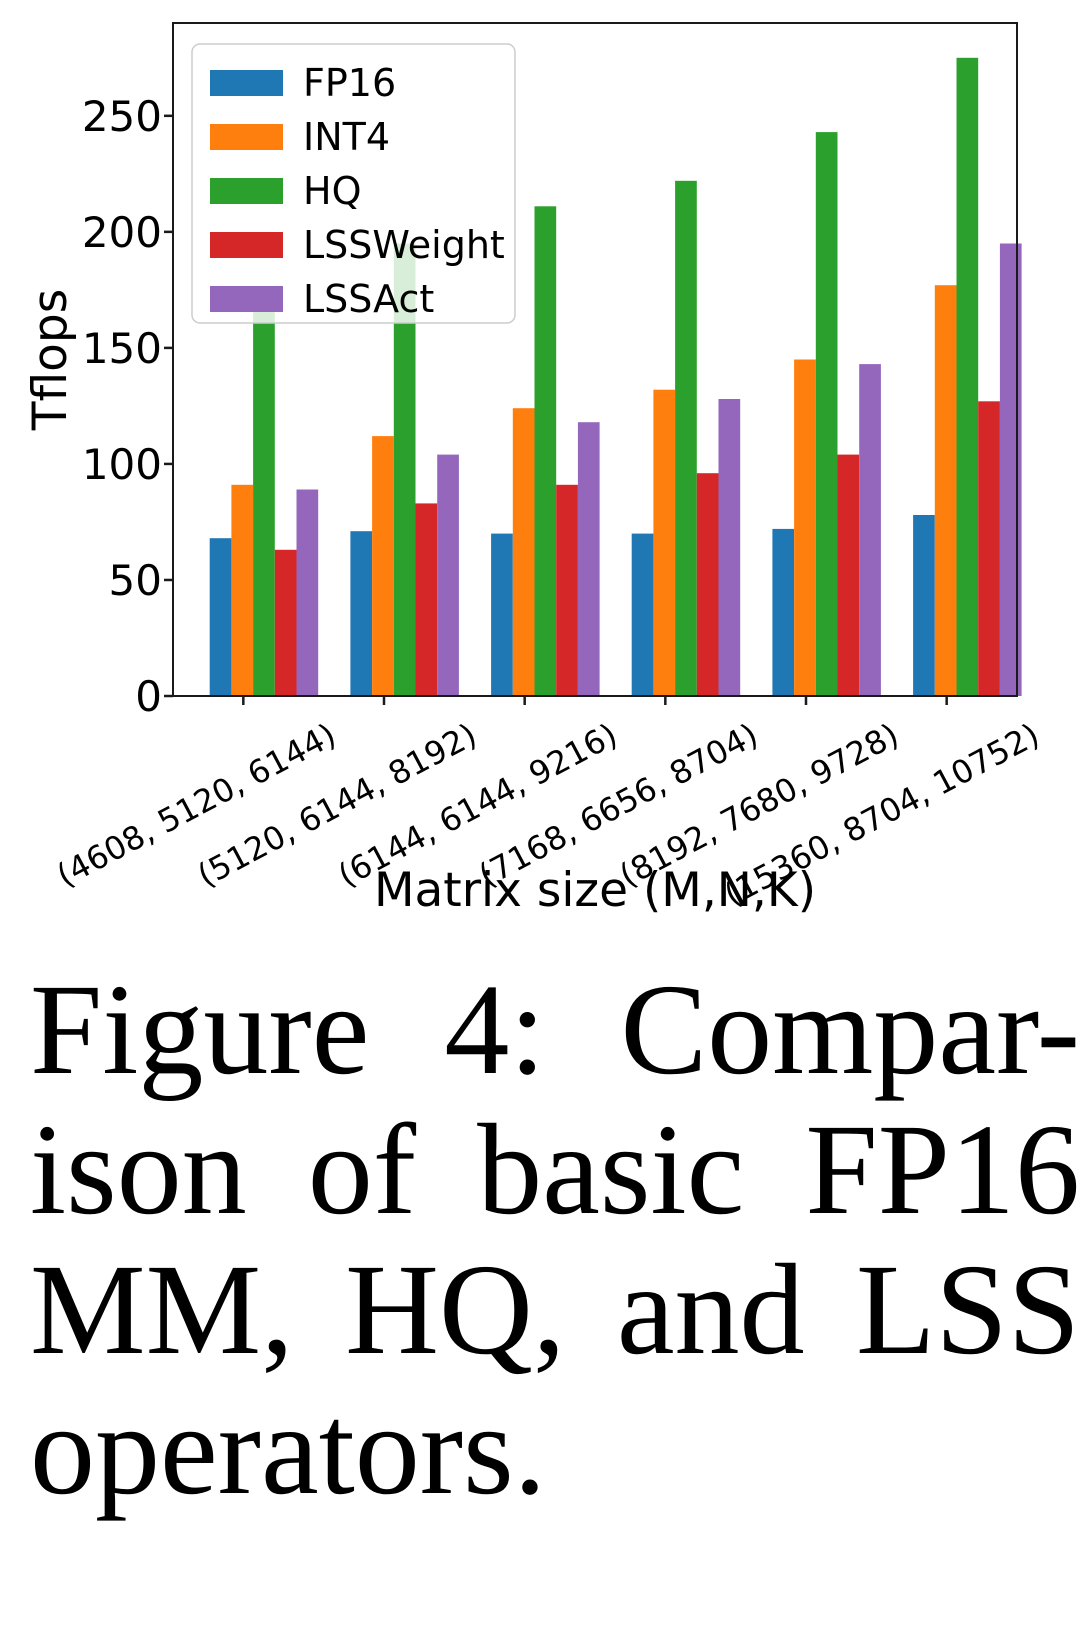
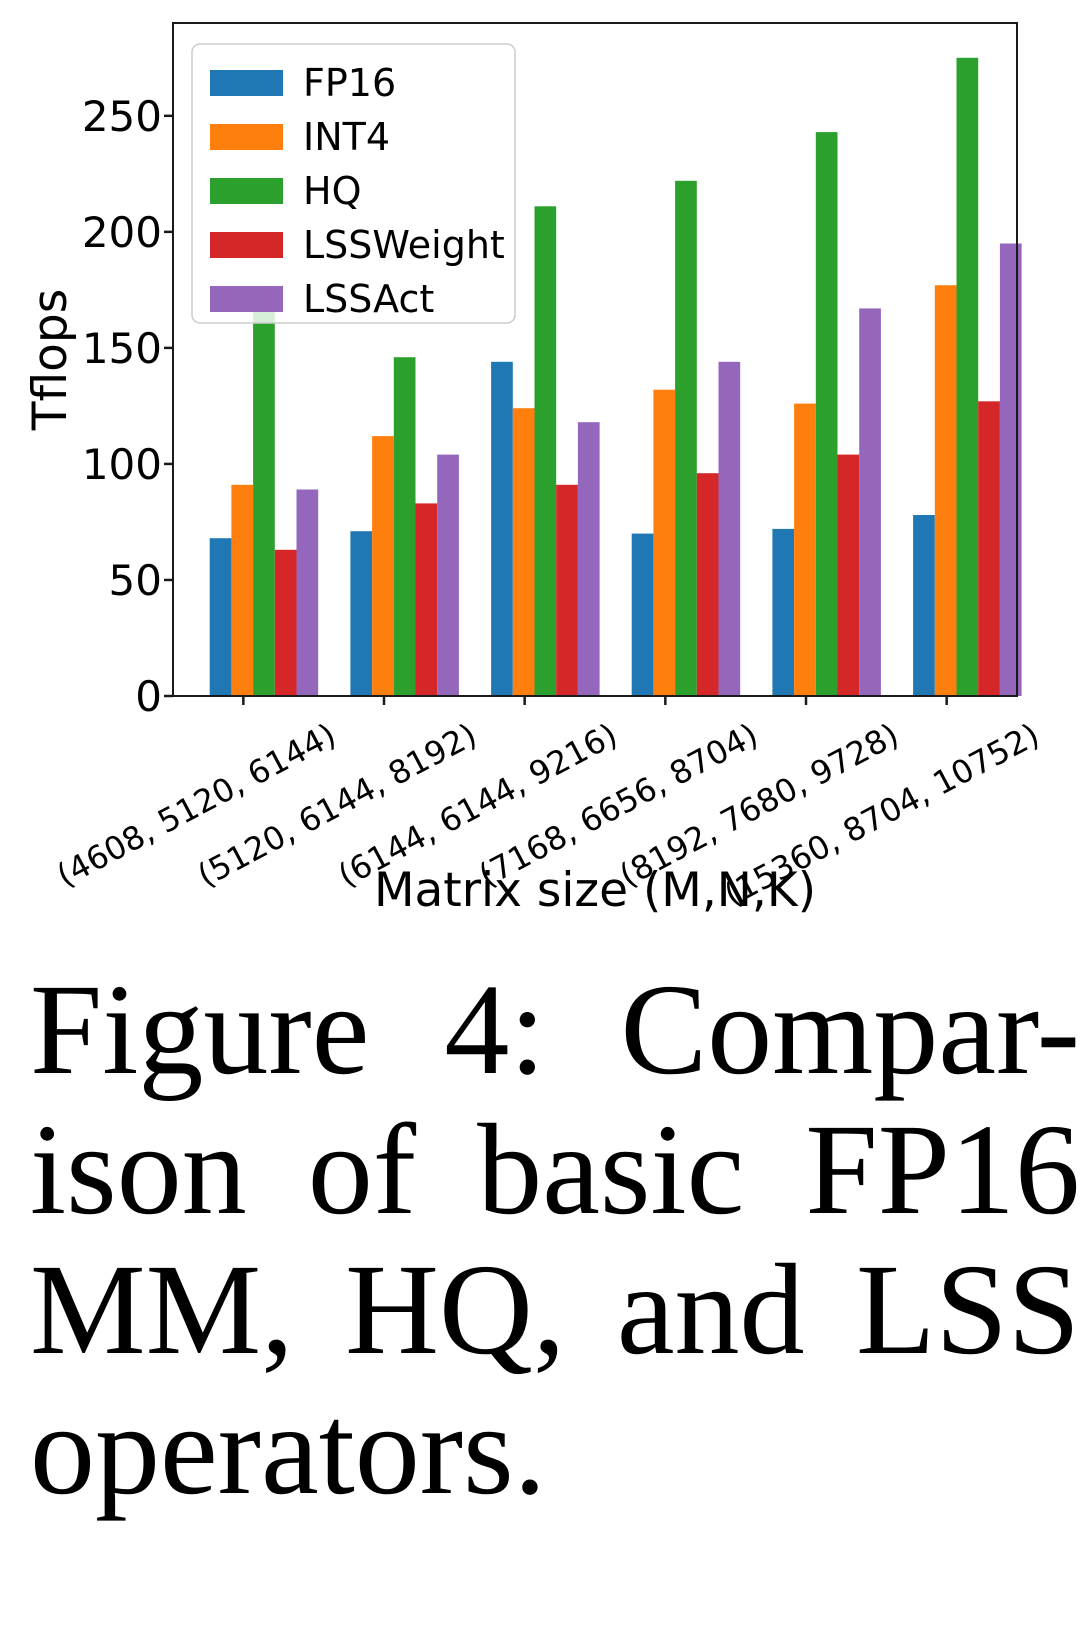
HQ/(5120, 6144, 8192): 195 -> 146
FP16/(6144, 6144, 9216): 70 -> 144
LSSAct/(7168, 6656, 8704): 128 -> 144
INT4/(8192, 7680, 9728): 145 -> 126
LSSAct/(8192, 7680, 9728): 143 -> 167
